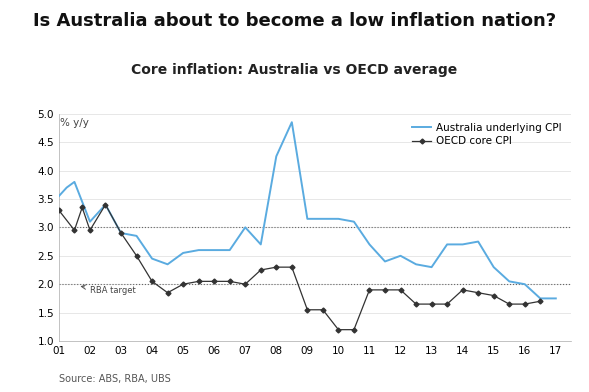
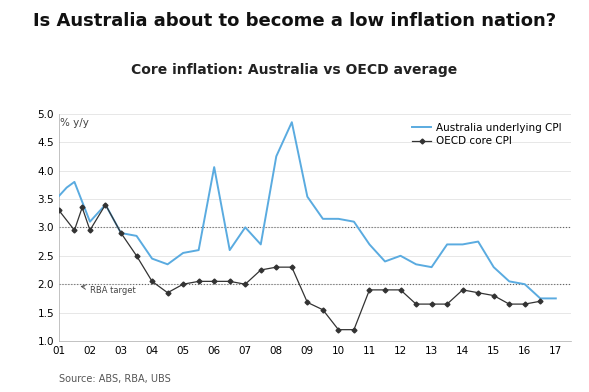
Australia underlying CPI/06: 2.60 -> 4.06
Australia underlying CPI/09: 3.15 -> 3.54
OECD core CPI/09: 1.55 -> 1.68
